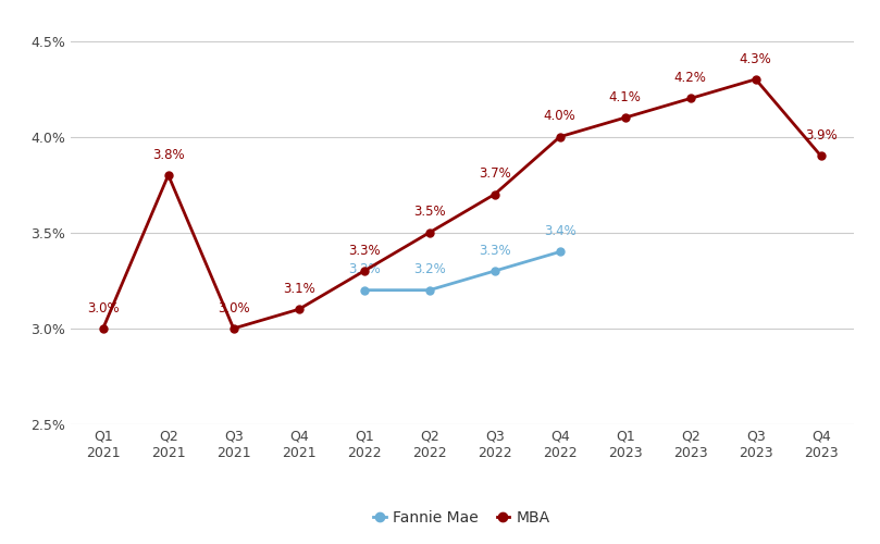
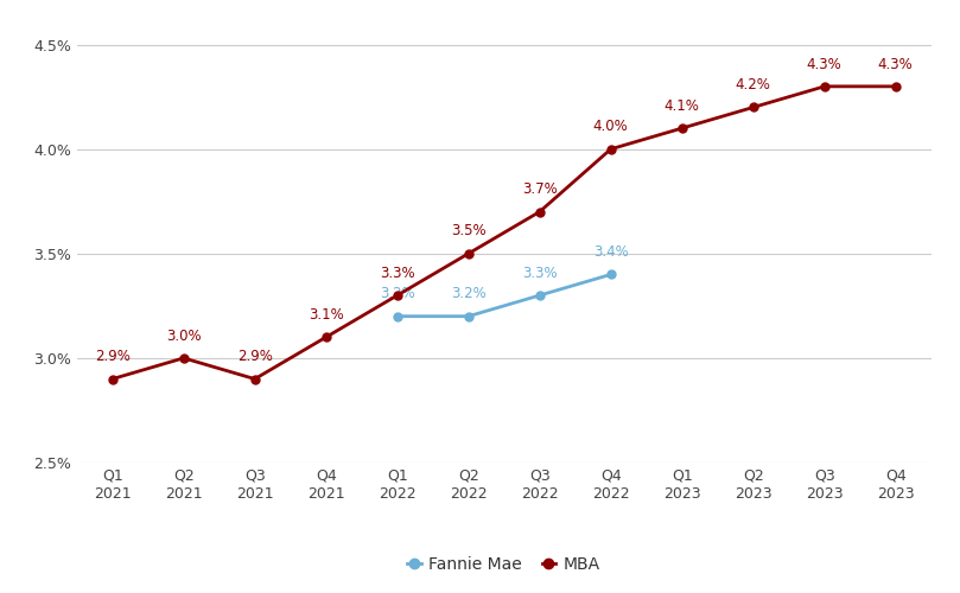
MBA/Q1 2021: 3.0% -> 2.9%
MBA/Q2 2021: 3.8% -> 3.0%
MBA/Q3 2021: 3.0% -> 2.9%
MBA/Q4 2023: 3.9% -> 4.3%
